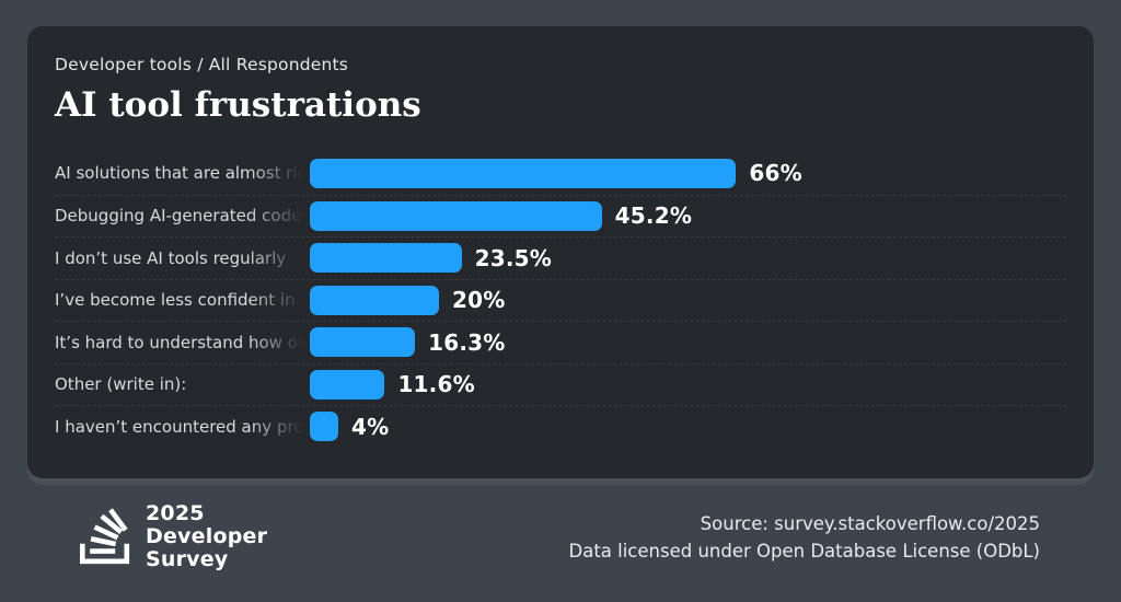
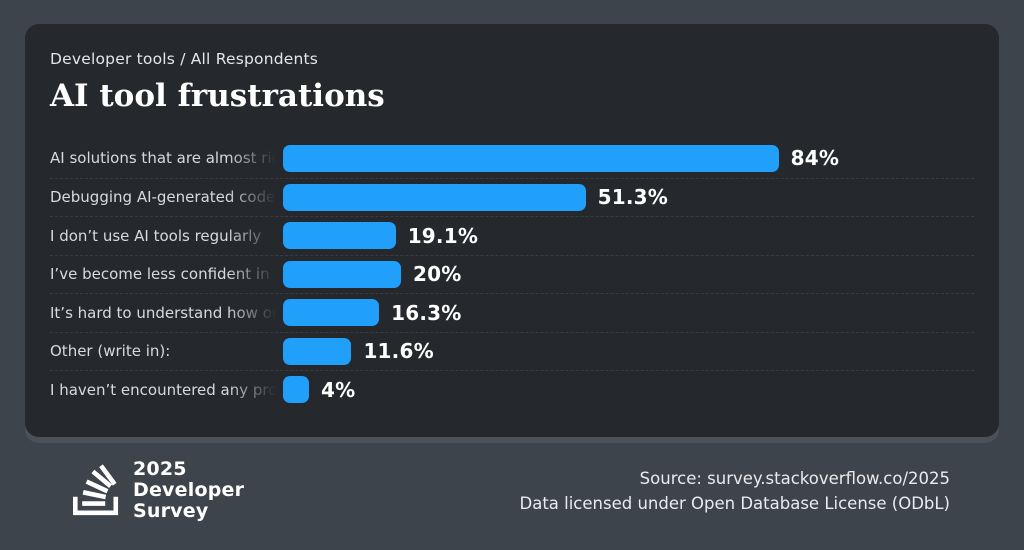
AI solutions that are almost right, but not quite: 66% -> 84%
Debugging AI-generated code is more time-consuming: 45.2% -> 51.3%
I don’t use AI tools regularly: 23.5% -> 19.1%
